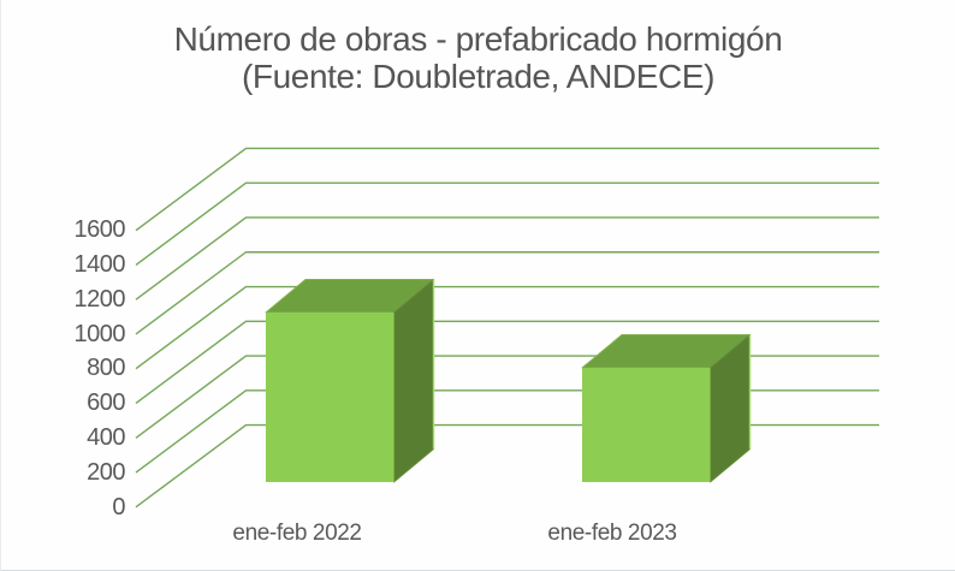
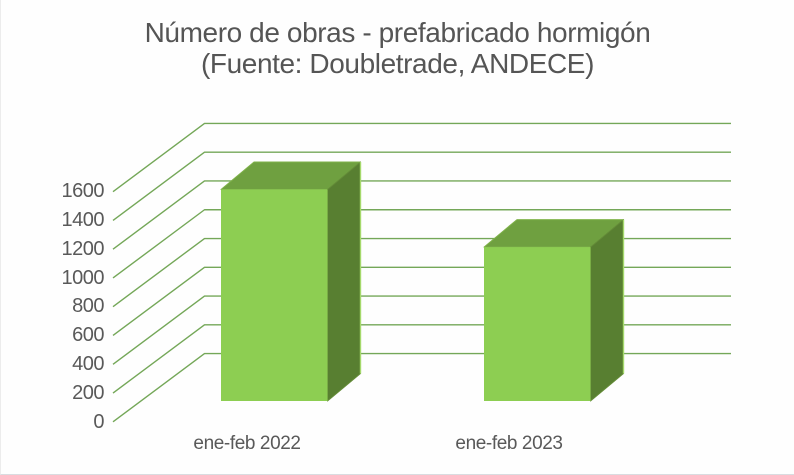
ene-feb 2022: 980 -> 1470
ene-feb 2023: 660 -> 1070
